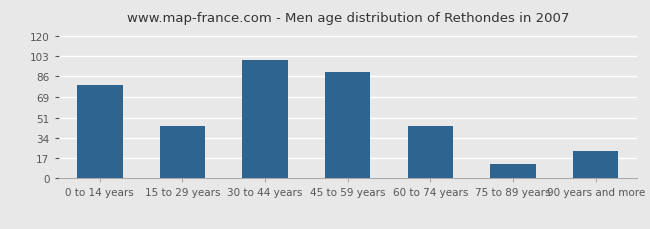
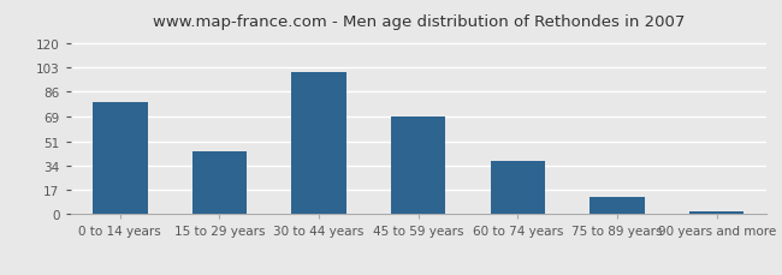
45 to 59 years: 90 -> 69
60 to 74 years: 44 -> 37
90 years and more: 23 -> 2
